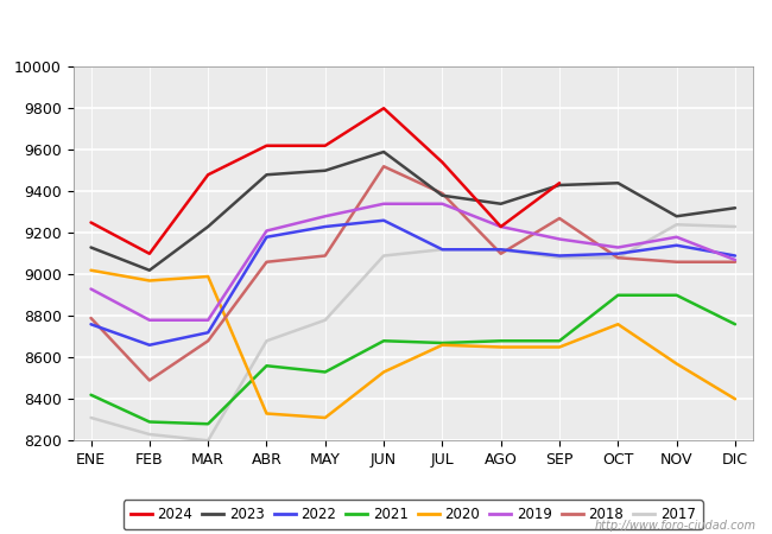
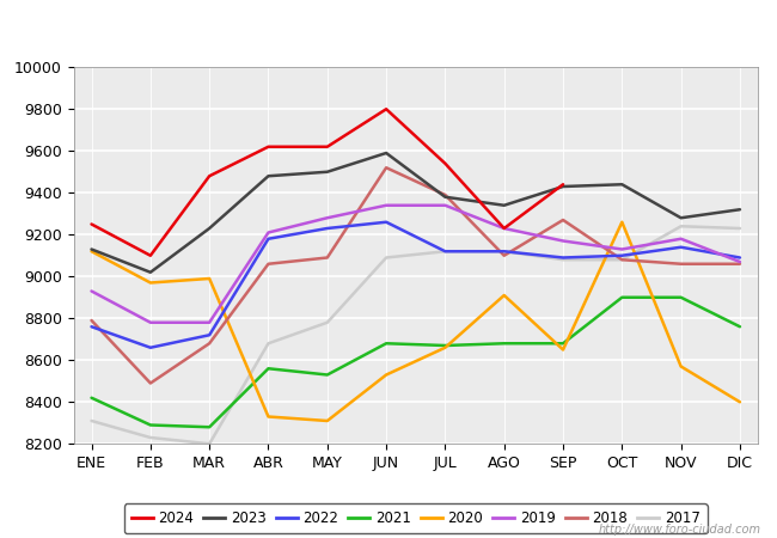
2020/ENE: 9020 -> 9120
2020/AGO: 8650 -> 8910
2020/OCT: 8760 -> 9260
